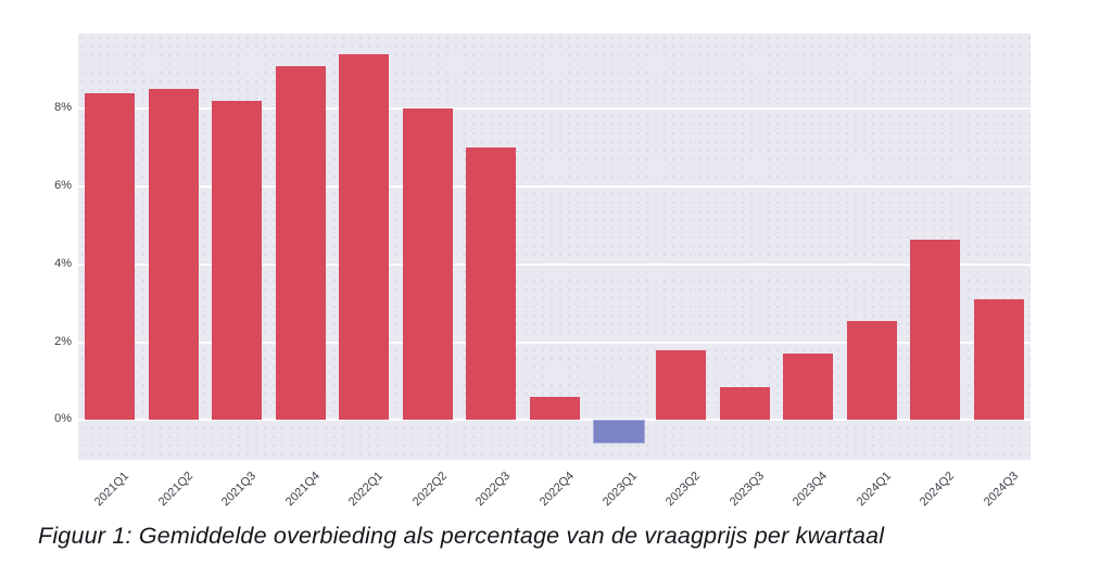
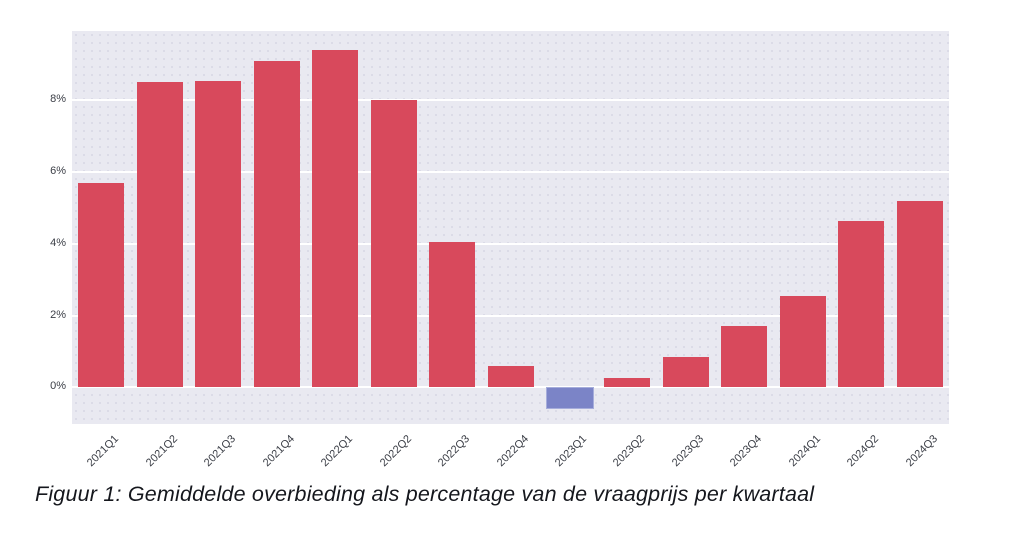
2021Q1: 8.4% -> 5.7%
2021Q3: 8.2% -> 8.6%
2022Q3: 7.0% -> 4.0%
2023Q2: 1.8% -> 0.2%
2024Q3: 3.1% -> 5.2%
